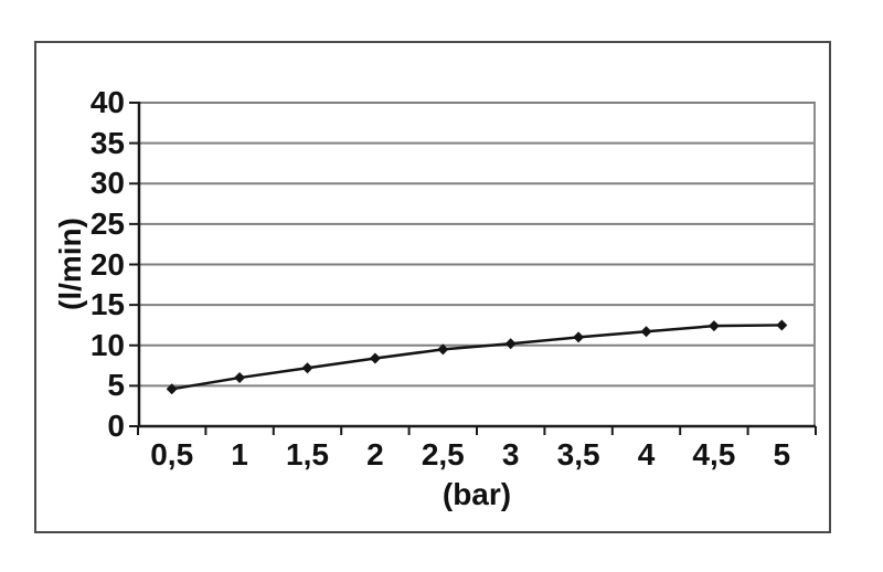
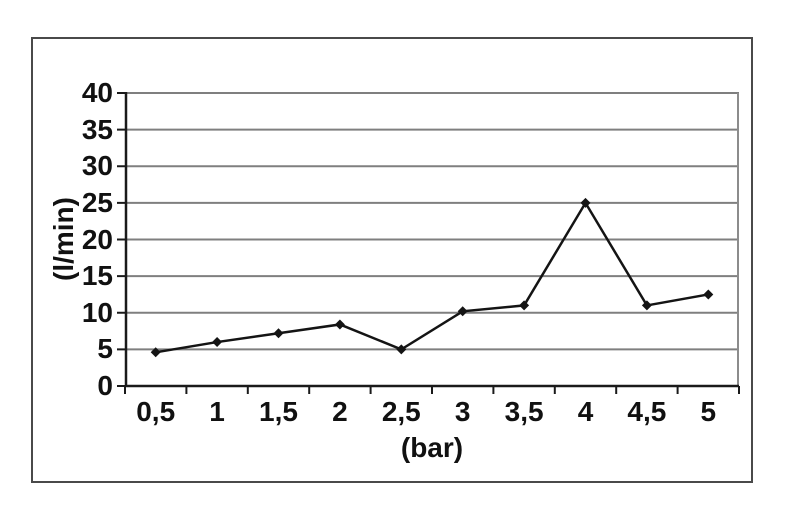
2,5: 10 -> 5
4: 12 -> 25
4,5: 12 -> 11
